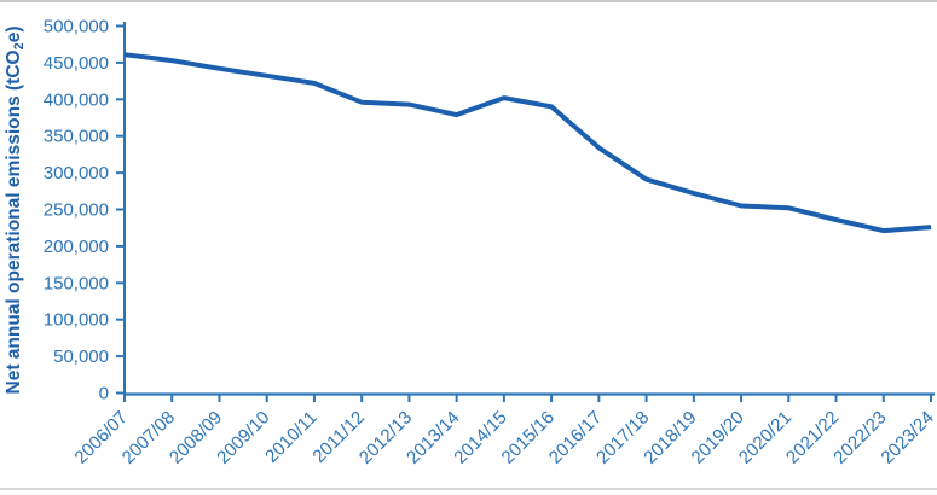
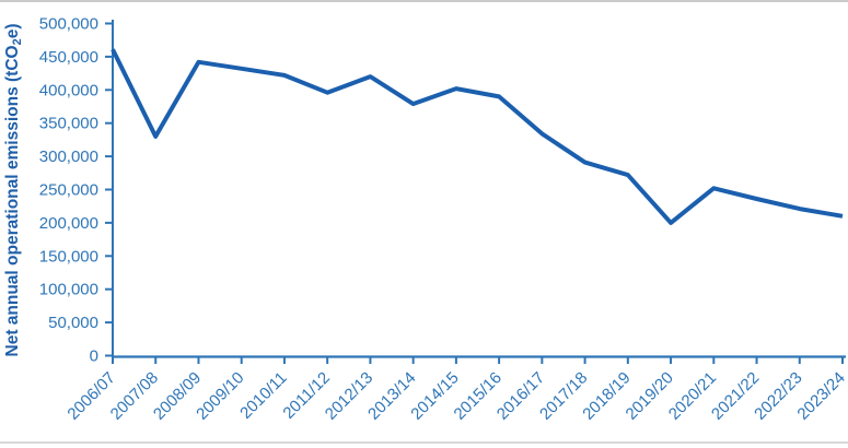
2007/08: 450000 -> 330000
2012/13: 390000 -> 420000
2019/20: 260000 -> 200000
2023/24: 230000 -> 210000
